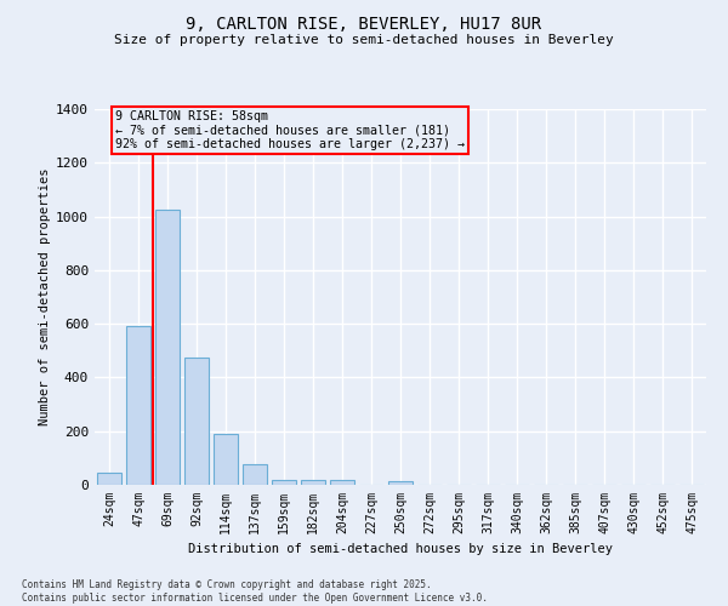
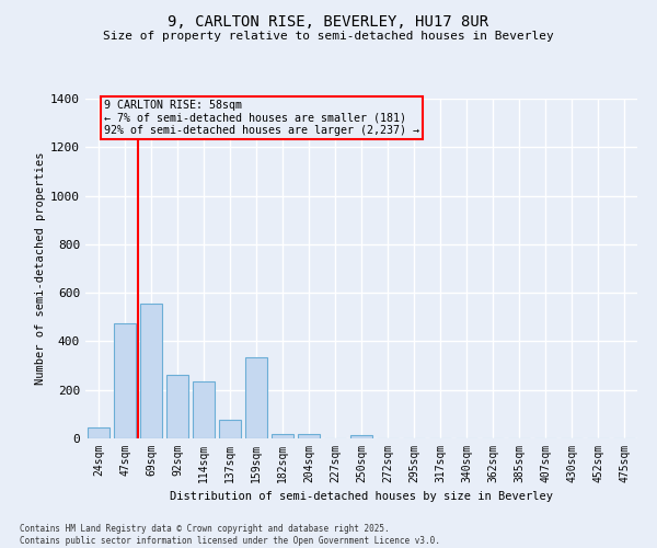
47sqm: 590 -> 475
69sqm: 1025 -> 555
92sqm: 475 -> 260
114sqm: 190 -> 235
159sqm: 20 -> 335
